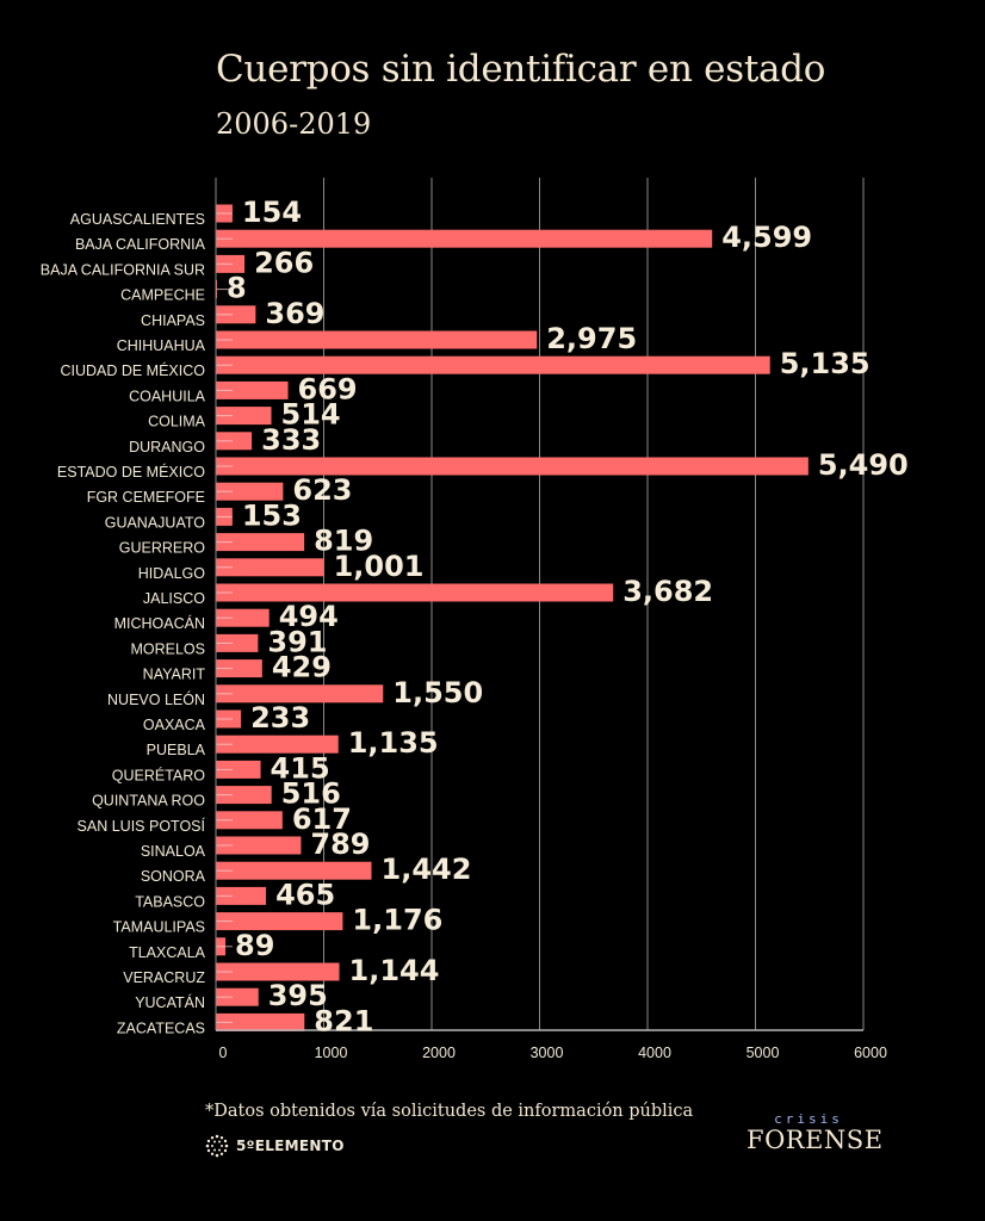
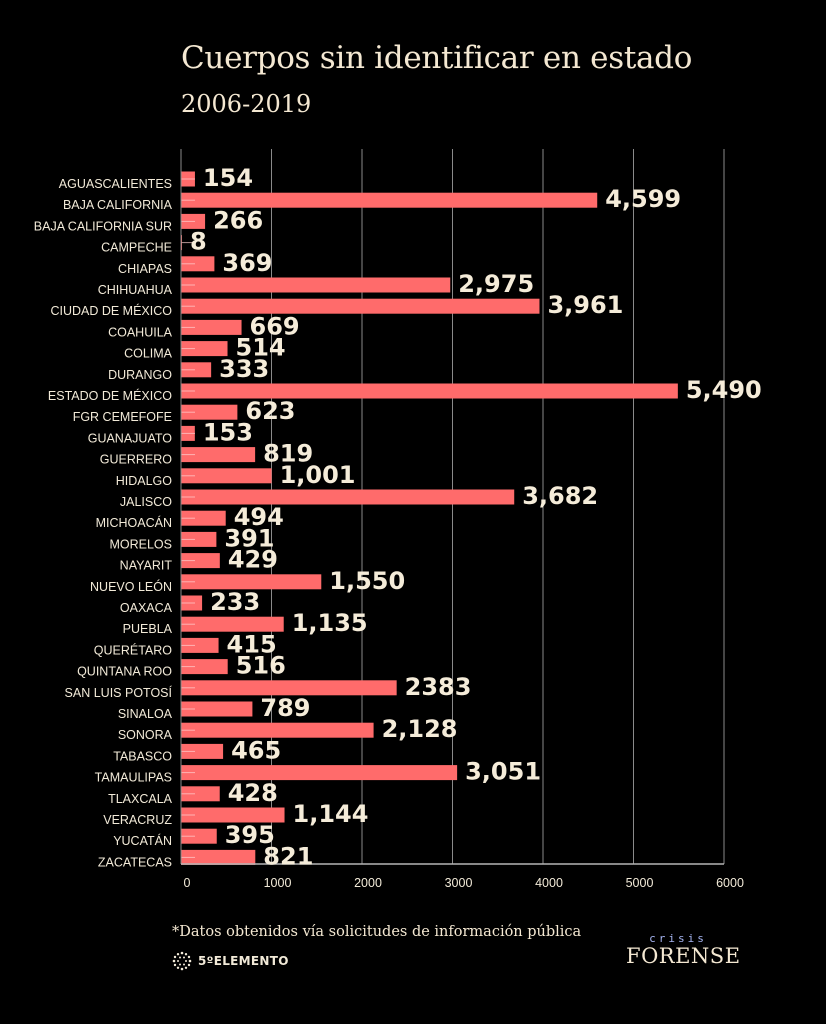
CIUDAD DE MÉXICO: 5,135 -> 3,961
SAN LUIS POTOSÍ: 617 -> 2383
SONORA: 1,442 -> 2,128
TAMAULIPAS: 1,176 -> 3,051
TLAXCALA: 89 -> 428
